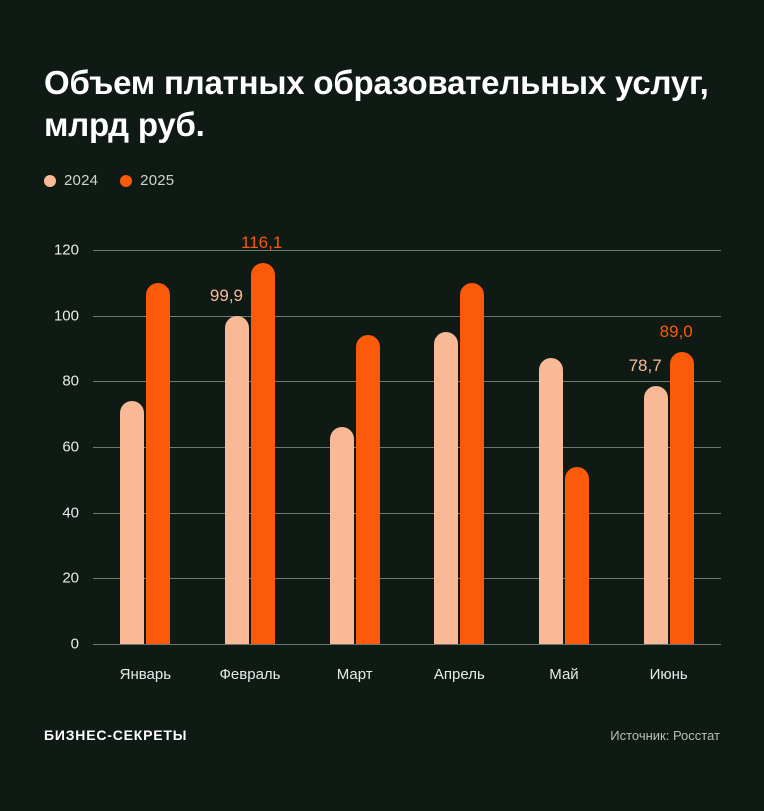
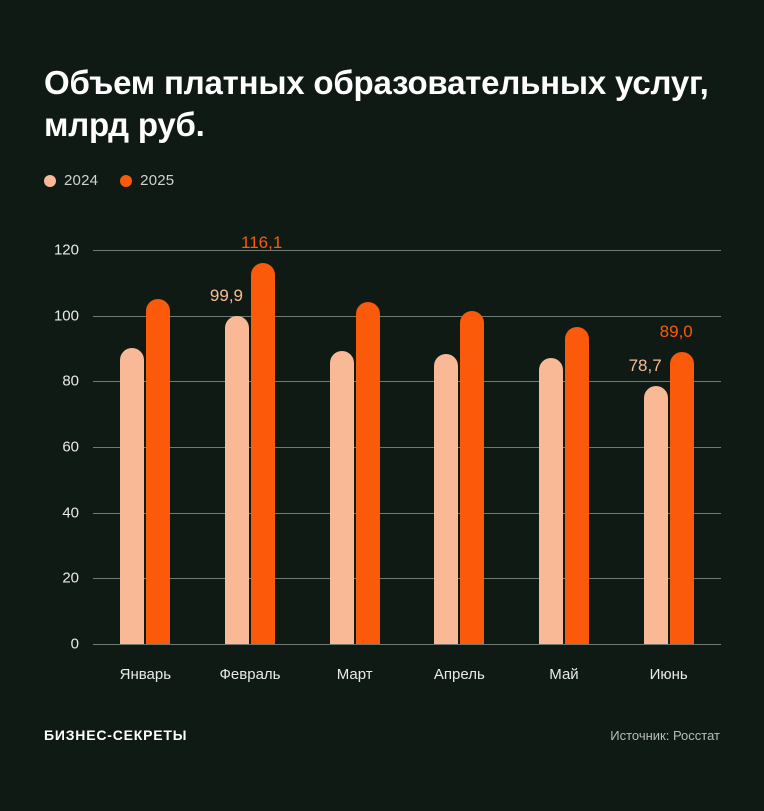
2024/Январь: 74 -> 90
2025/Январь: 110 -> 105
2024/Март: 66 -> 89
2025/Март: 94 -> 104
2024/Апрель: 95 -> 88
2025/Апрель: 110 -> 101
2025/Май: 54 -> 96
